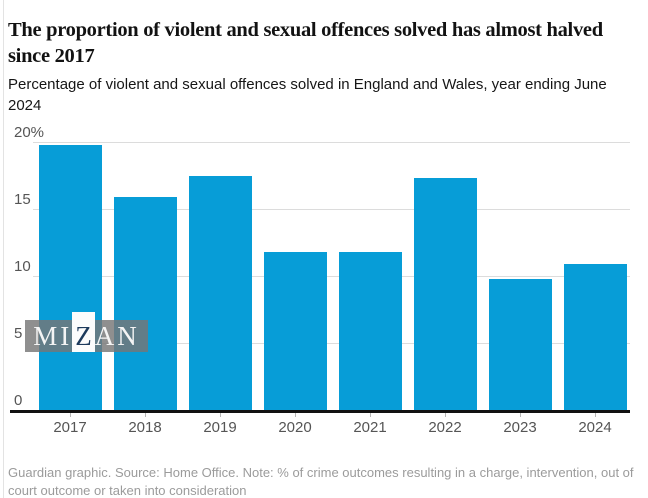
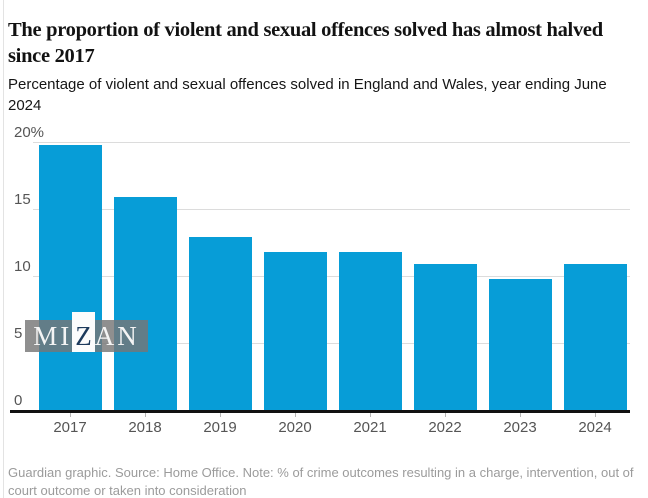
2019: 17.5% -> 12.9%
2022: 17.3% -> 10.9%
